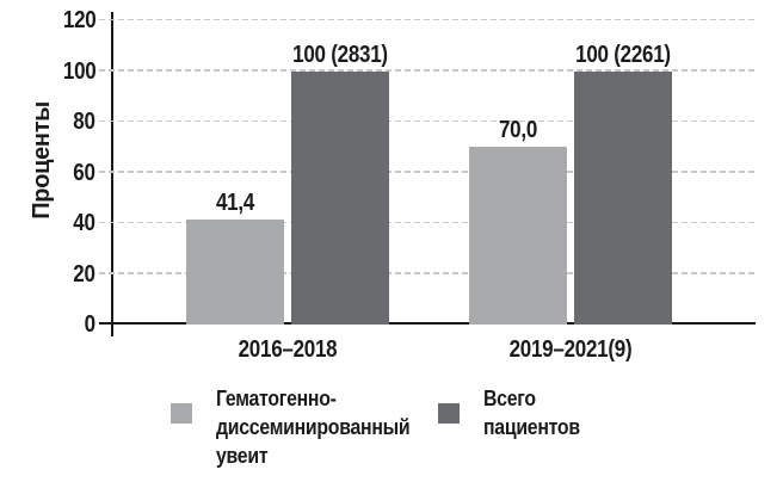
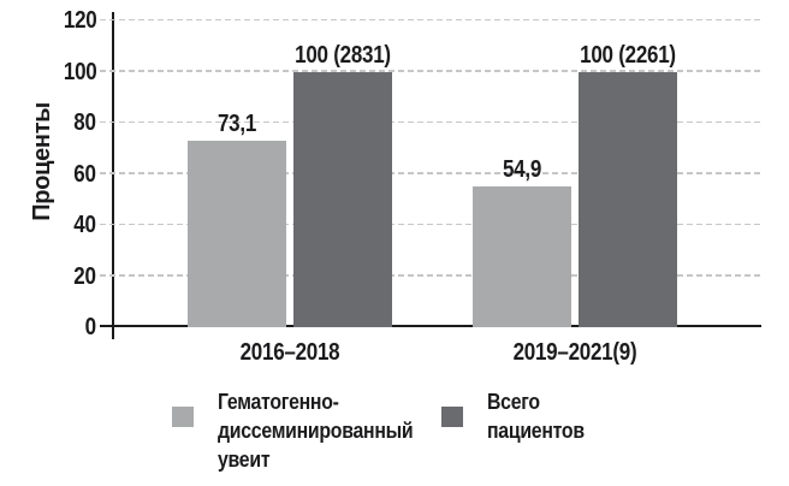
Гематогенно-диссеминированный увеит/2016–2018: 41,4 -> 73,1
Гематогенно-диссеминированный увеит/2019–2021(9): 70,0 -> 54,9
